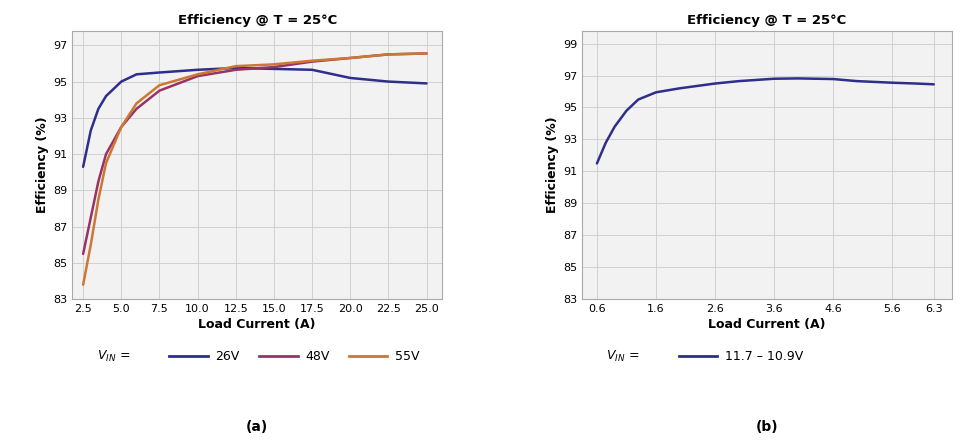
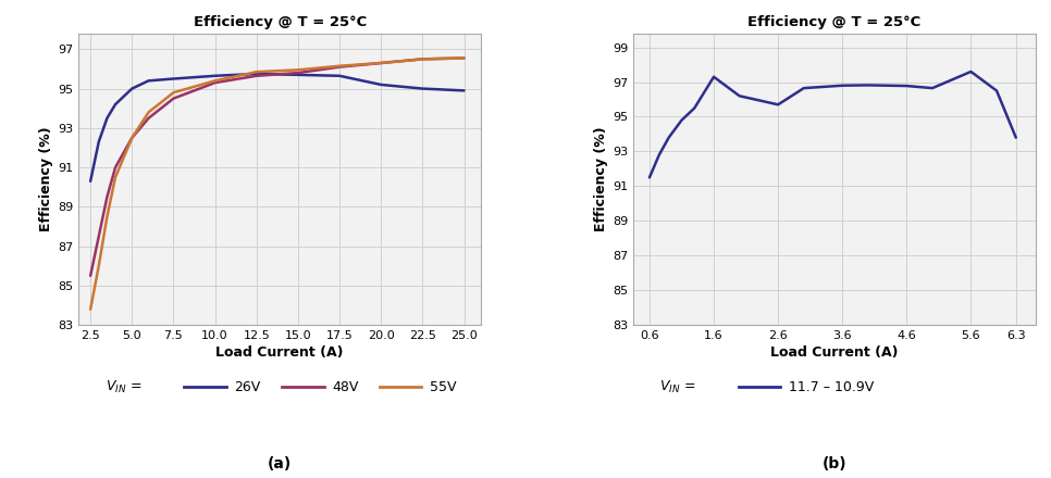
1.6: 96.0 -> 97.3
2.6: 96.5 -> 95.7
5.6: 96.5 -> 97.6
6.3: 96.5 -> 93.8
